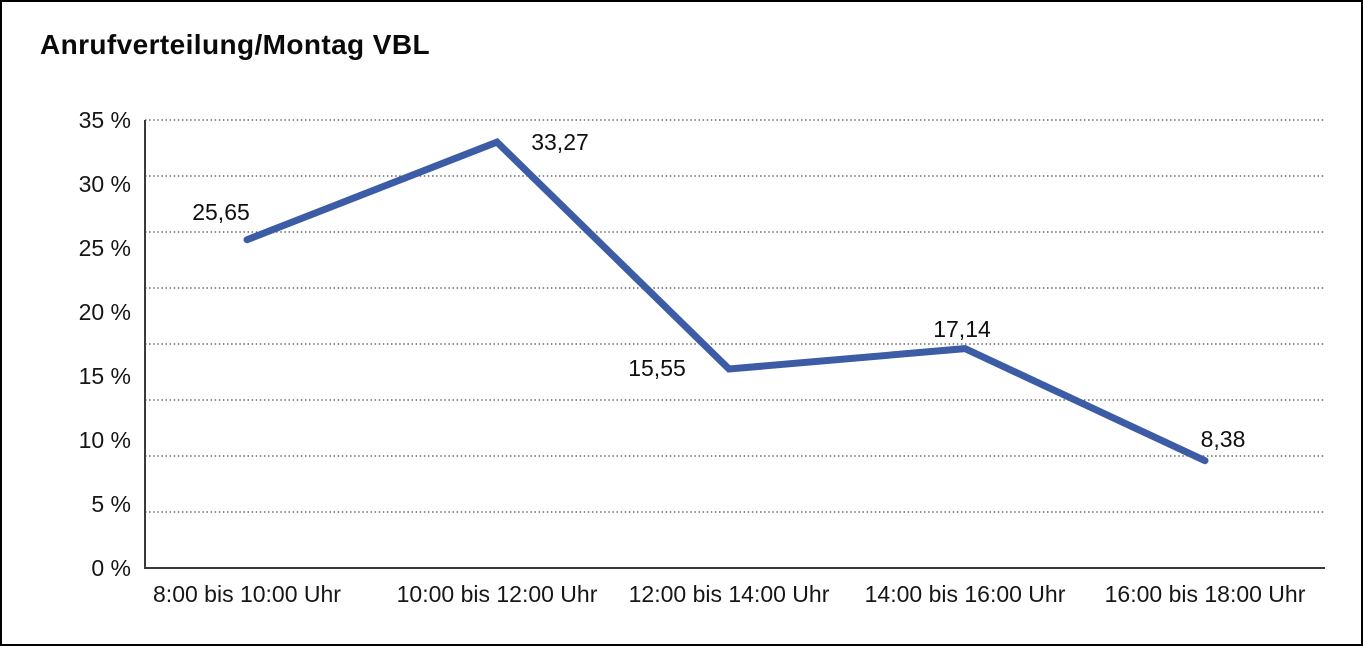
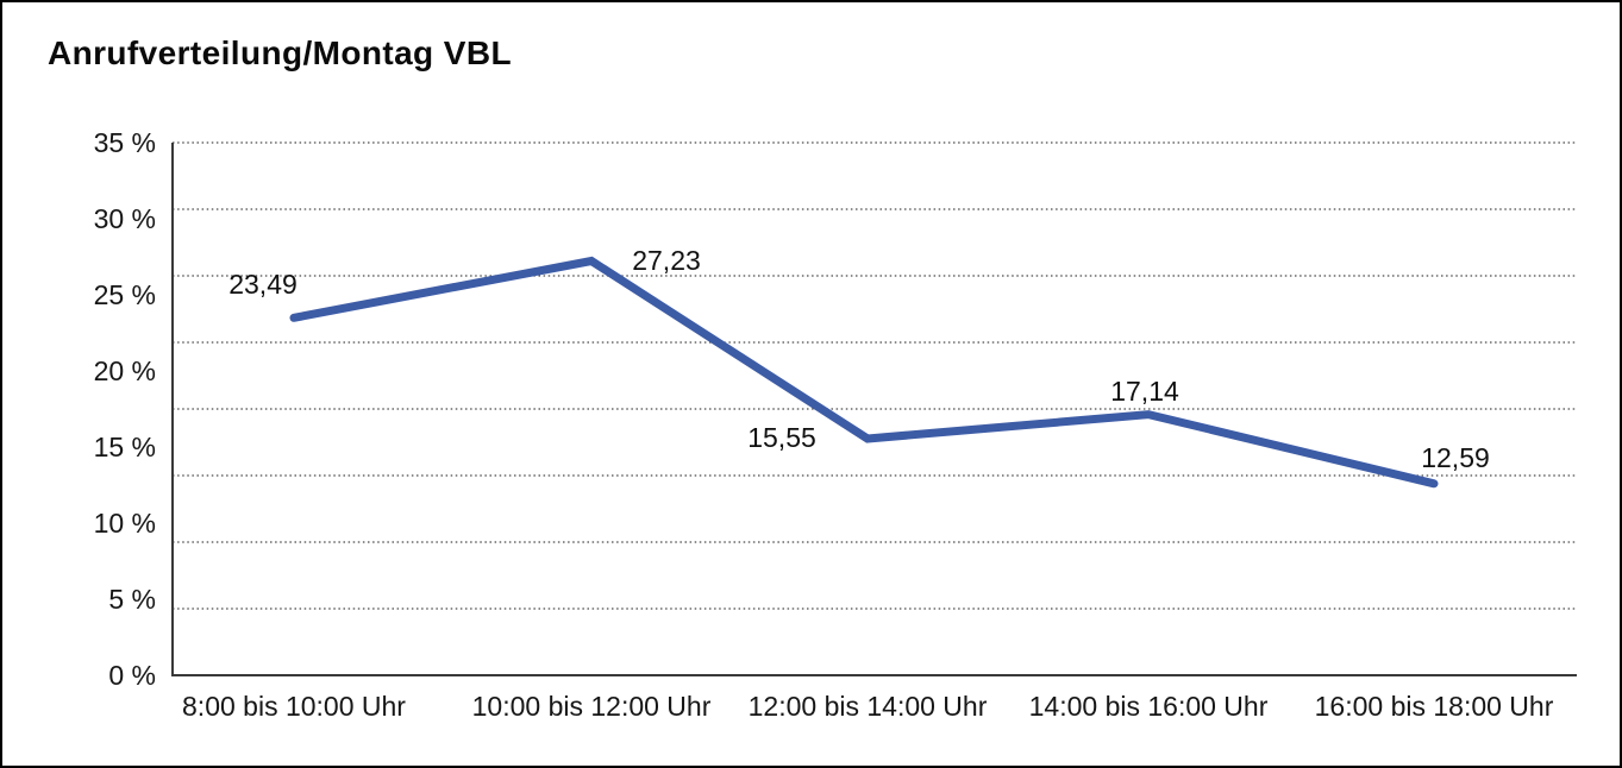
8:00 bis 10:00 Uhr: 25,65 -> 23,49
10:00 bis 12:00 Uhr: 33,27 -> 27,23
16:00 bis 18:00 Uhr: 8,38 -> 12,59
